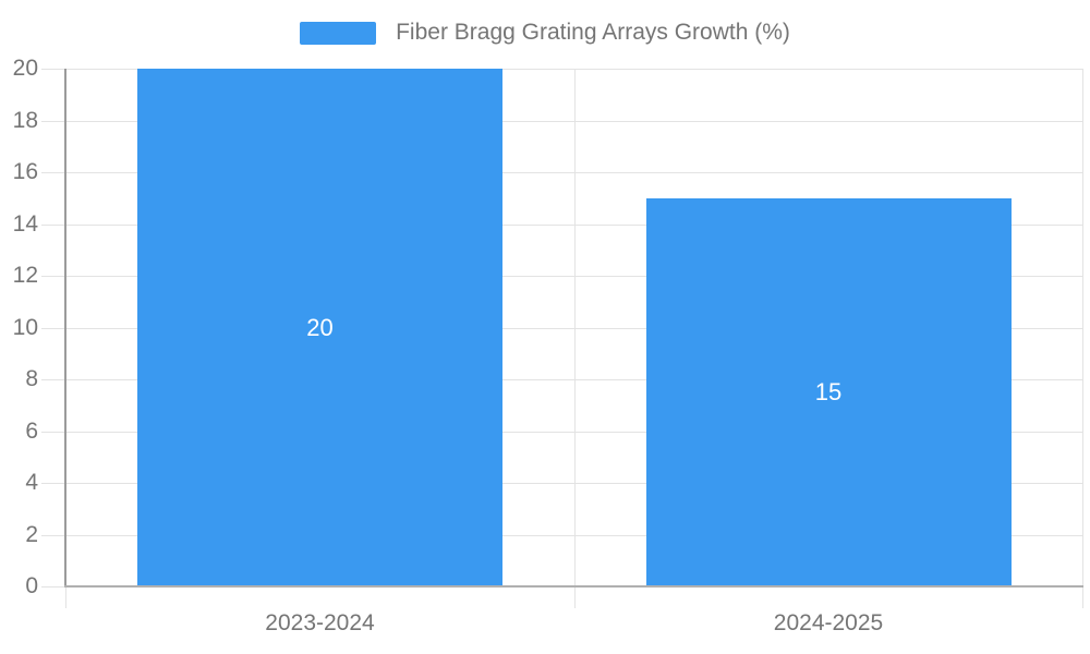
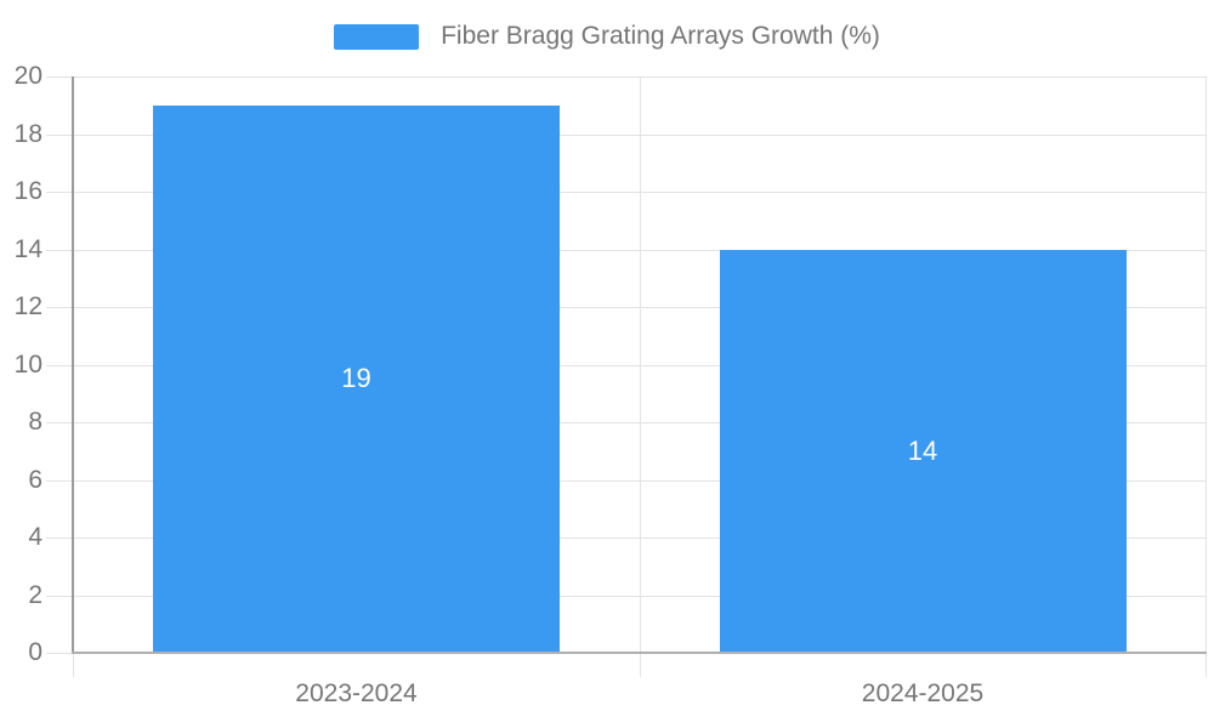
2023-2024: 20 -> 19
2024-2025: 15 -> 14
